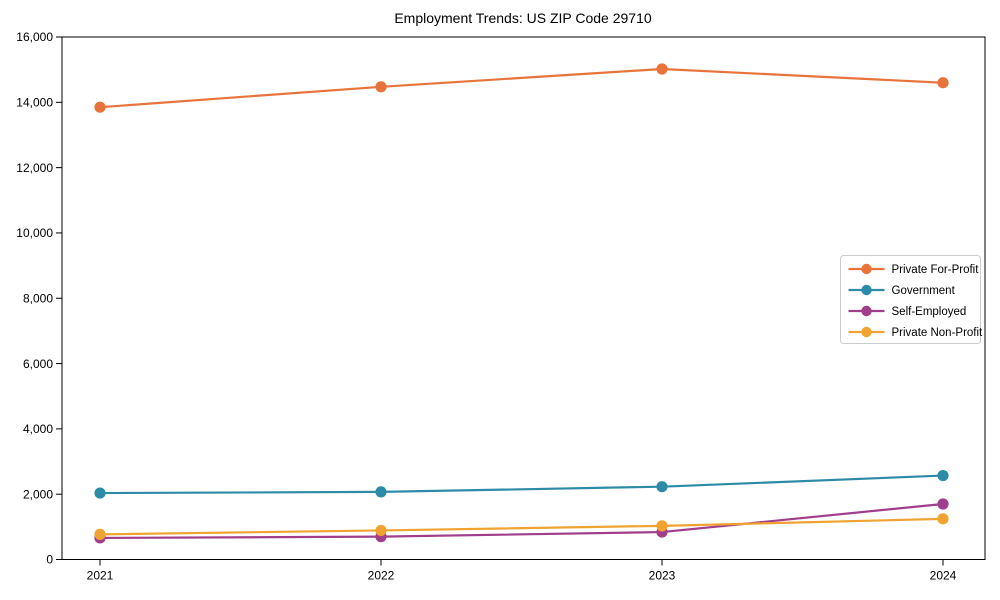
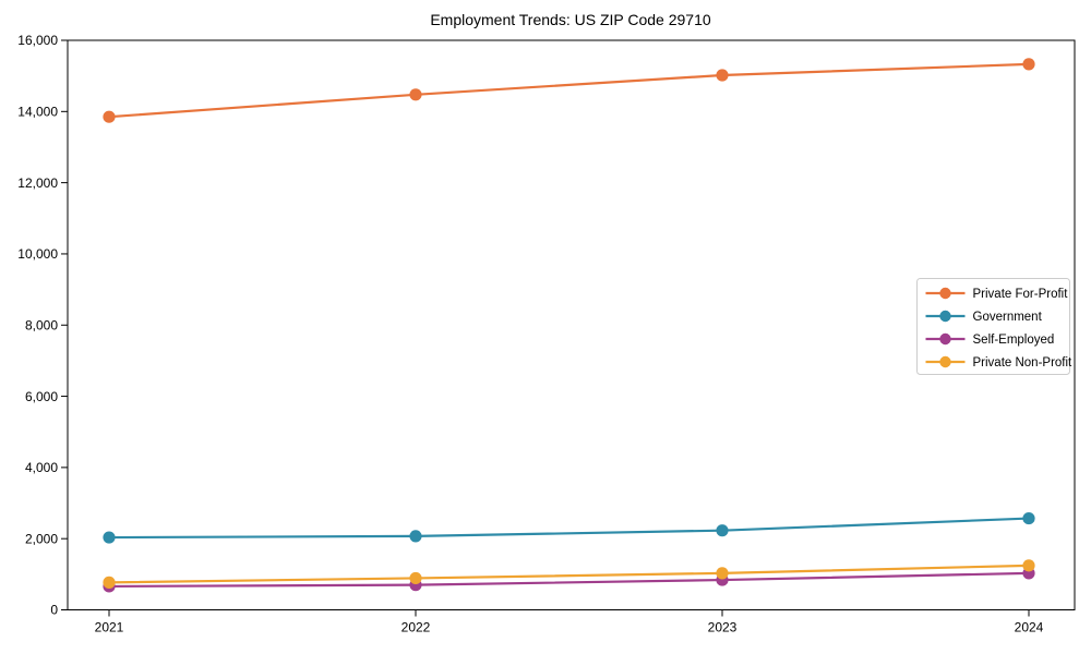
Private For-Profit/2024: 14600 -> 15300
Self-Employed/2024: 1700 -> 1000
